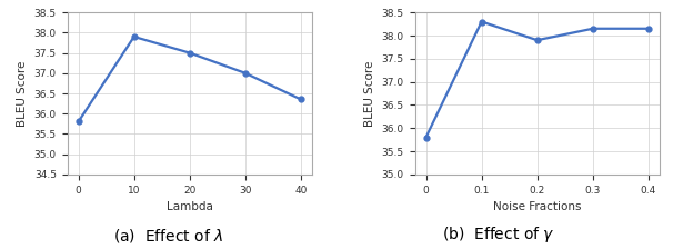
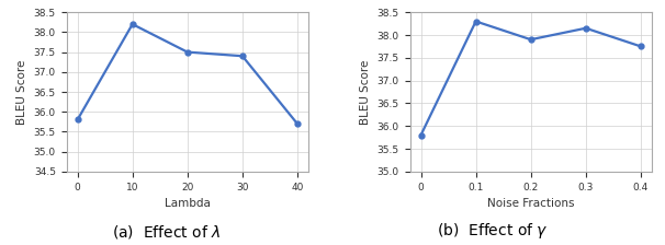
10: 37.90 -> 38.20
30: 37.00 -> 37.40
40: 36.35 -> 35.70
0.4: 38.15 -> 37.75
